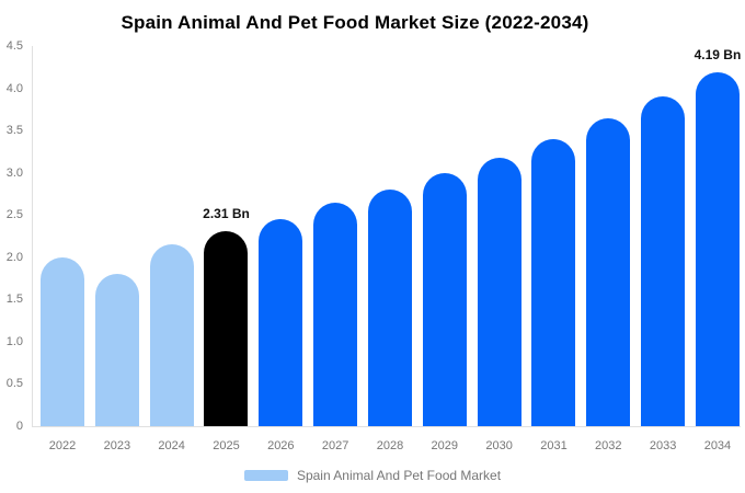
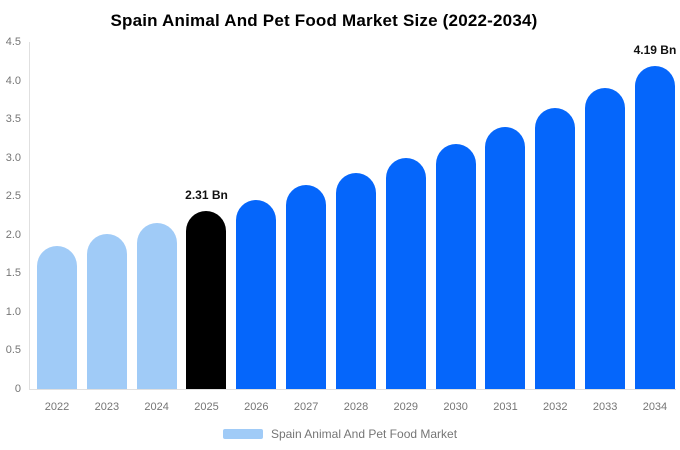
2022: 2.0 -> 1.9
2023: 1.8 -> 2.0
